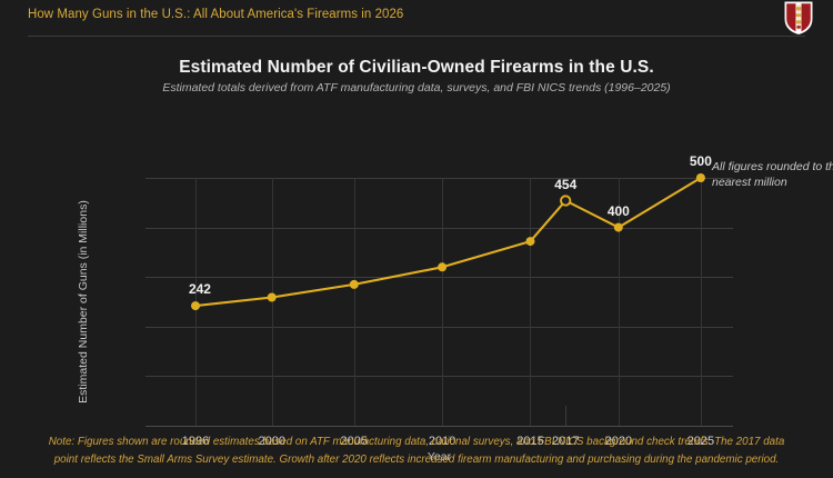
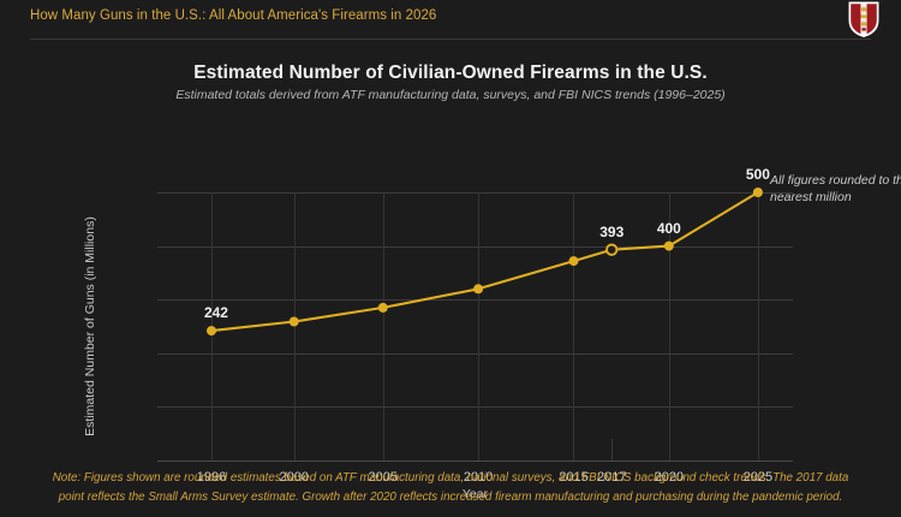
2017: 454 -> 393
